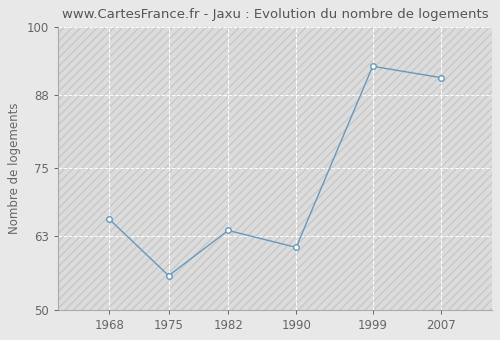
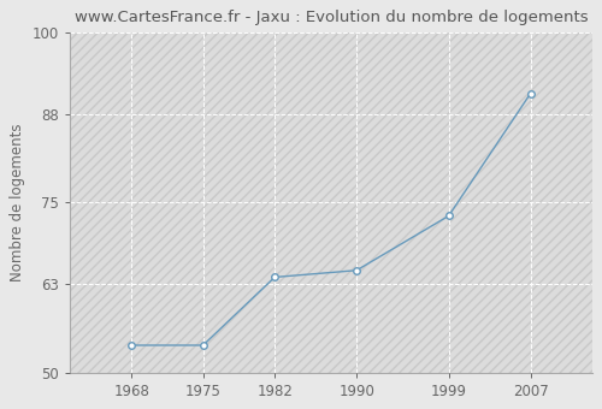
1968: 66 -> 54
1975: 56 -> 54
1990: 61 -> 65
1999: 93 -> 73
